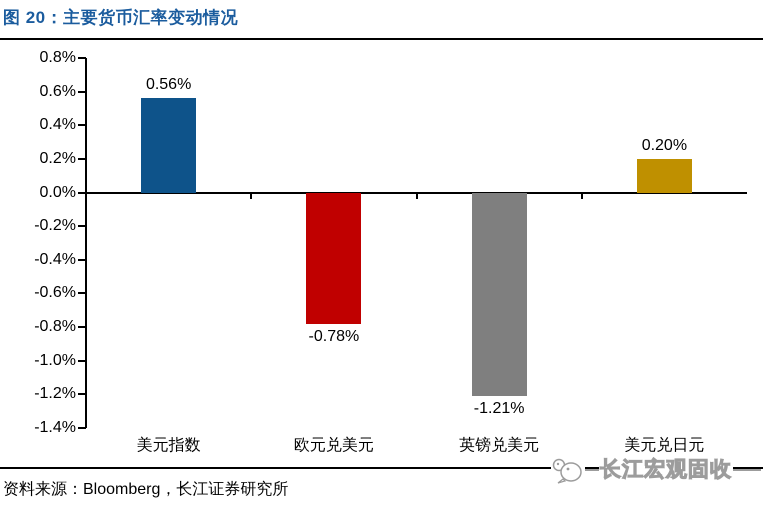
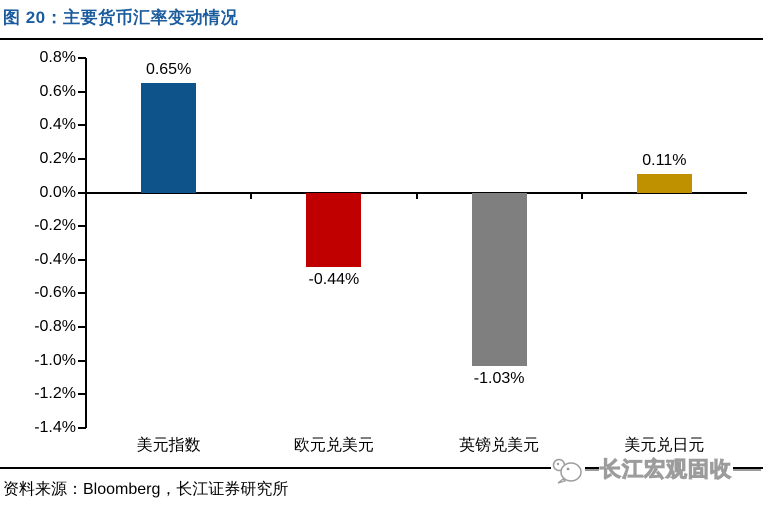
美元指数: 0.56% -> 0.65%
欧元兑美元: -0.78% -> -0.44%
英镑兑美元: -1.21% -> -1.03%
美元兑日元: 0.20% -> 0.11%
